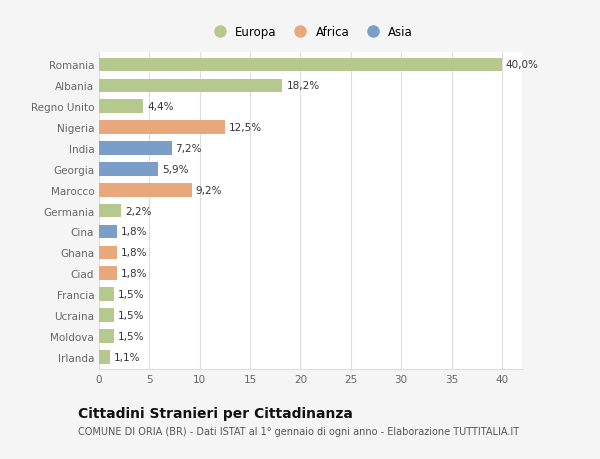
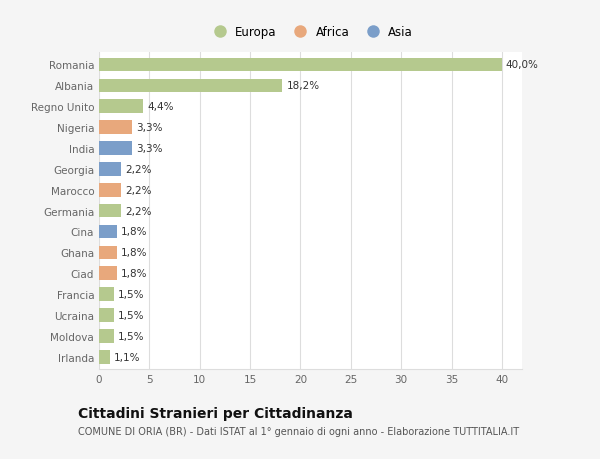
Nigeria: 12,5% -> 3,3%
India: 7,2% -> 3,3%
Georgia: 5,9% -> 2,2%
Marocco: 9,2% -> 2,2%
